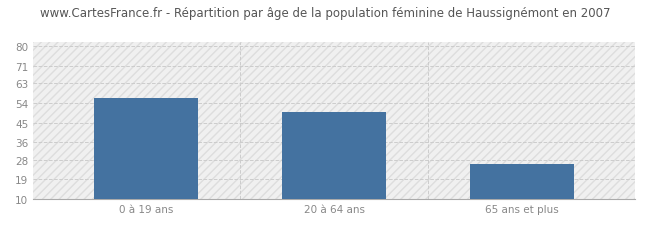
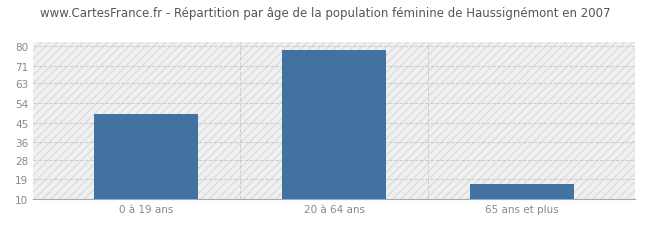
0 à 19 ans: 56 -> 49
20 à 64 ans: 50 -> 78
65 ans et plus: 26 -> 17
